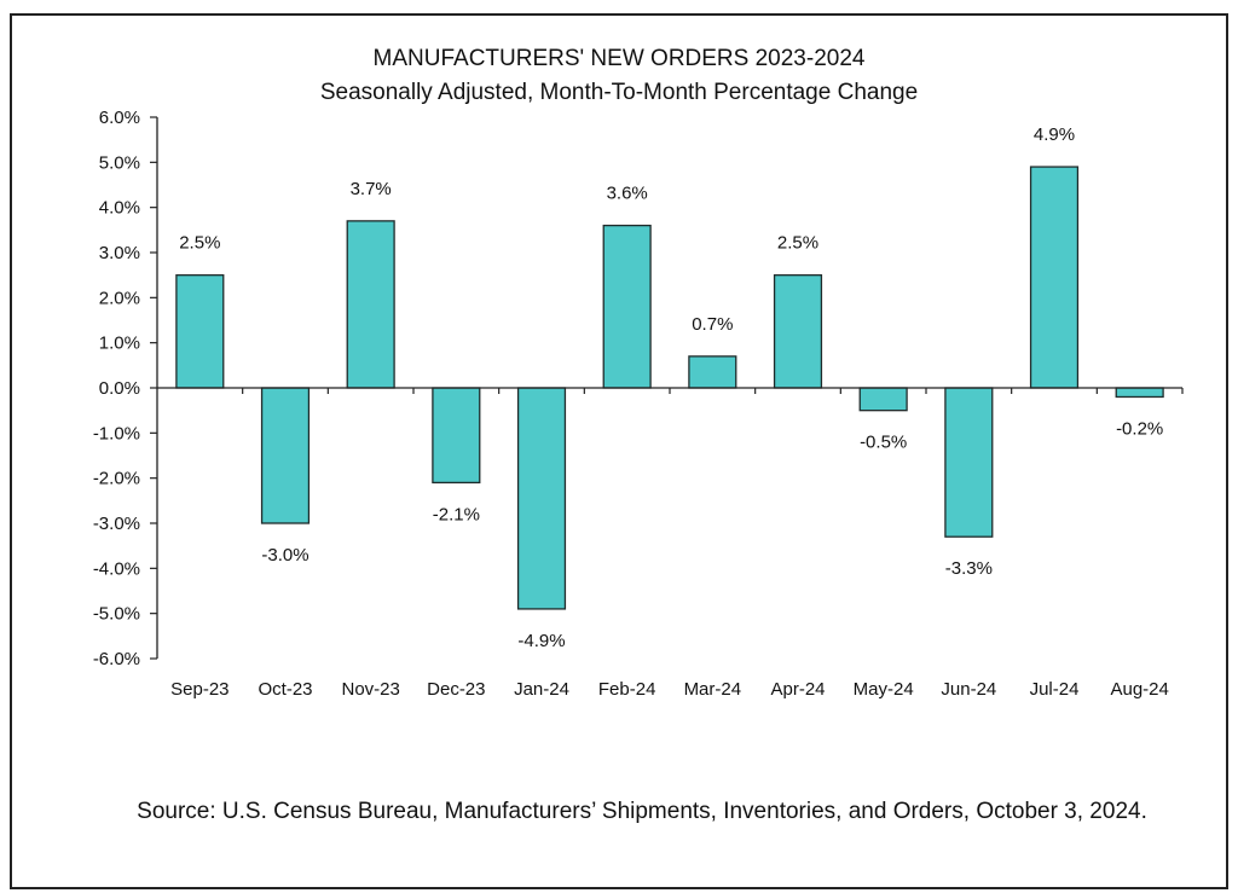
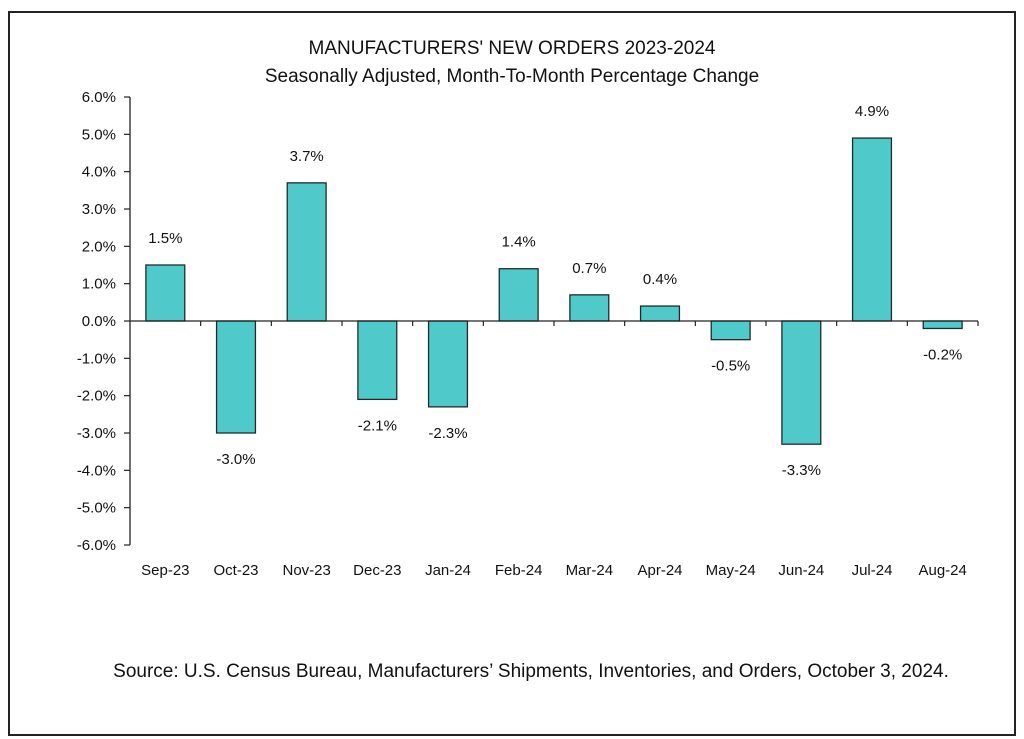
Sep-23: 2.5% -> 1.5%
Jan-24: -4.9% -> -2.3%
Feb-24: 3.6% -> 1.4%
Apr-24: 2.5% -> 0.4%
